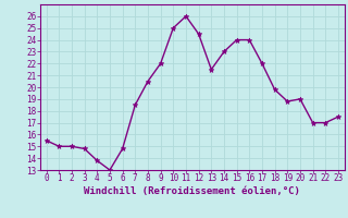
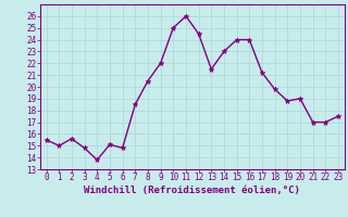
2: 15.0 -> 15.6
5: 13.0 -> 15.1
17: 22.0 -> 21.2
